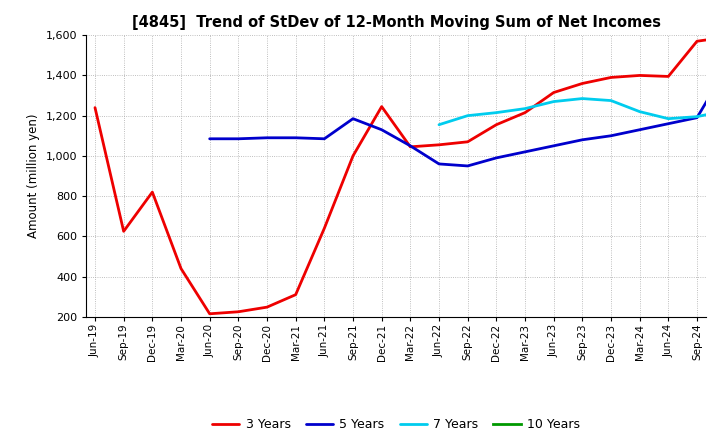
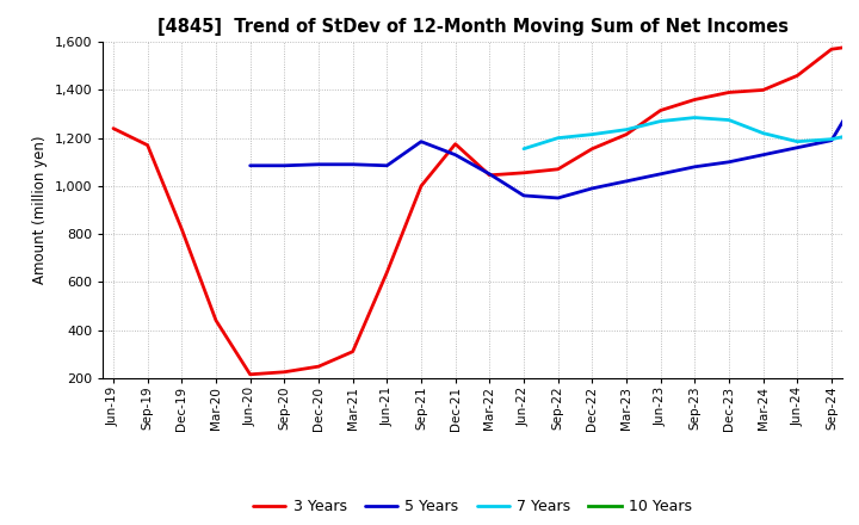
3 Years/Sep-19: 625 -> 1,170
3 Years/Dec-21: 1,245 -> 1,175
3 Years/Jun-24: 1,395 -> 1,460
